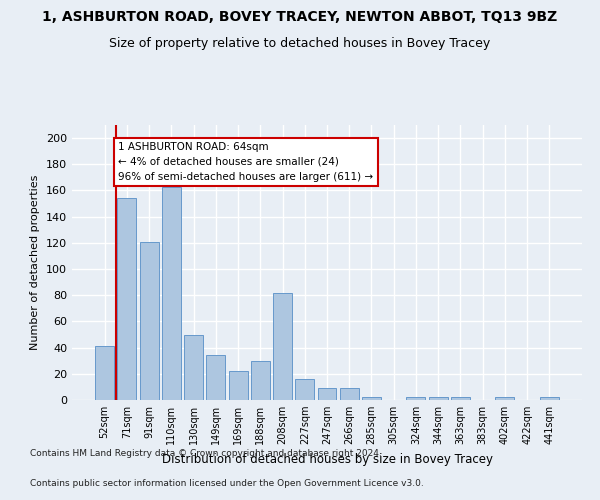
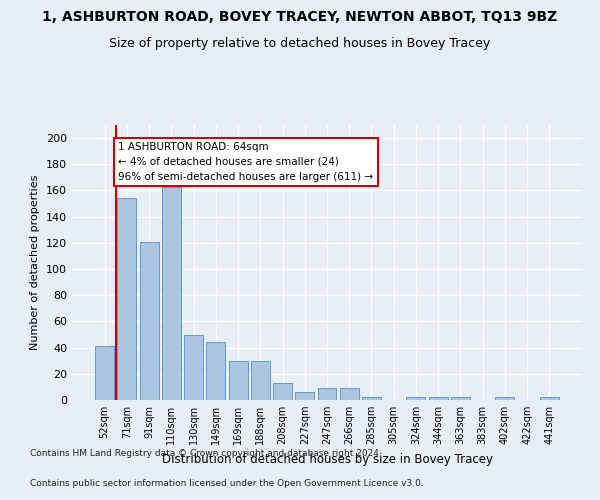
149sqm: 34 -> 44
169sqm: 22 -> 30
208sqm: 82 -> 13
227sqm: 16 -> 6
